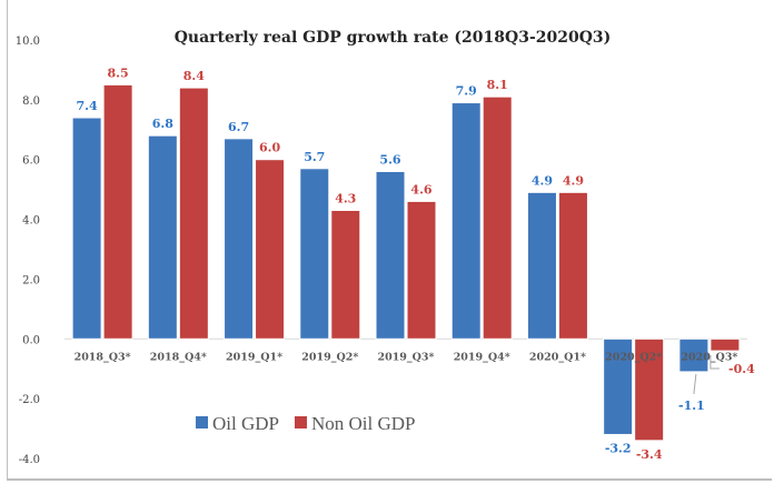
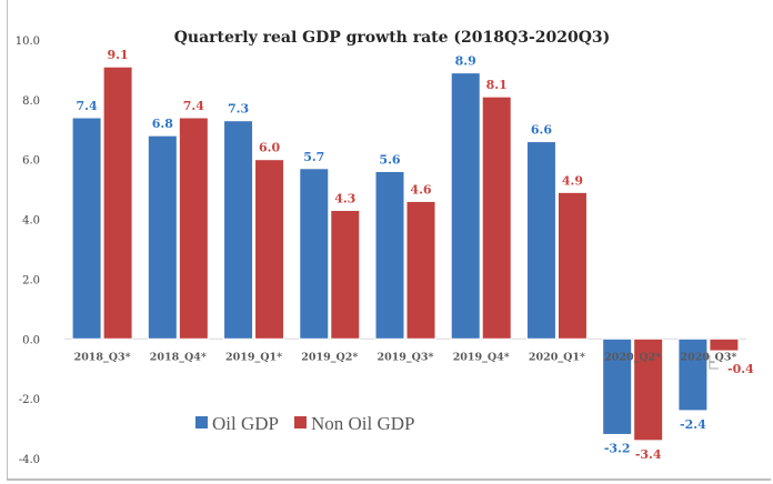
Non Oil GDP/2018_Q3*: 8.5 -> 9.1
Non Oil GDP/2018_Q4*: 8.4 -> 7.4
Oil GDP/2019_Q1*: 6.7 -> 7.3
Oil GDP/2019_Q4*: 7.9 -> 8.9
Oil GDP/2020_Q1*: 4.9 -> 6.6
Oil GDP/2020_Q3*: -1.1 -> -2.4
